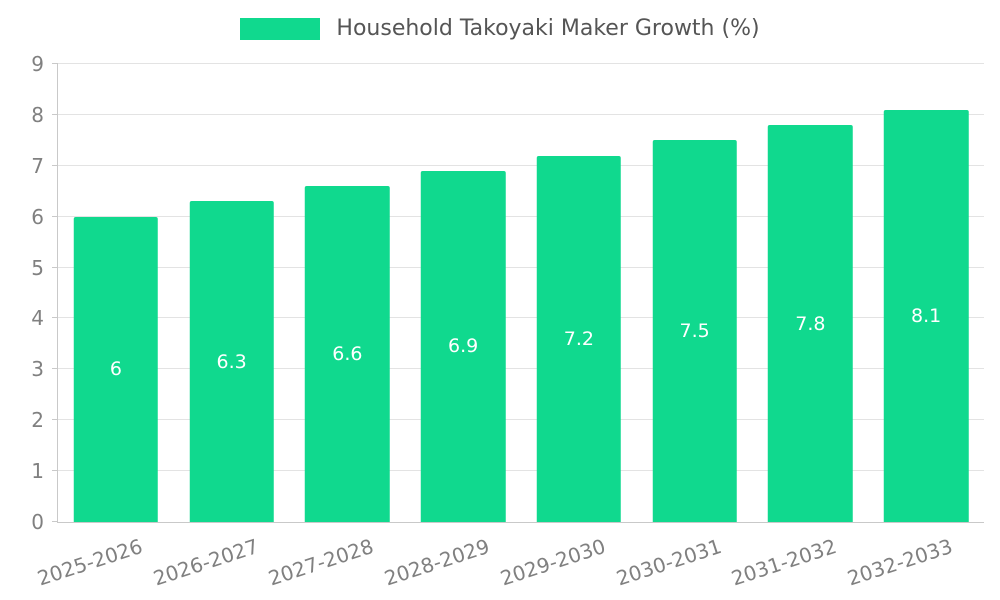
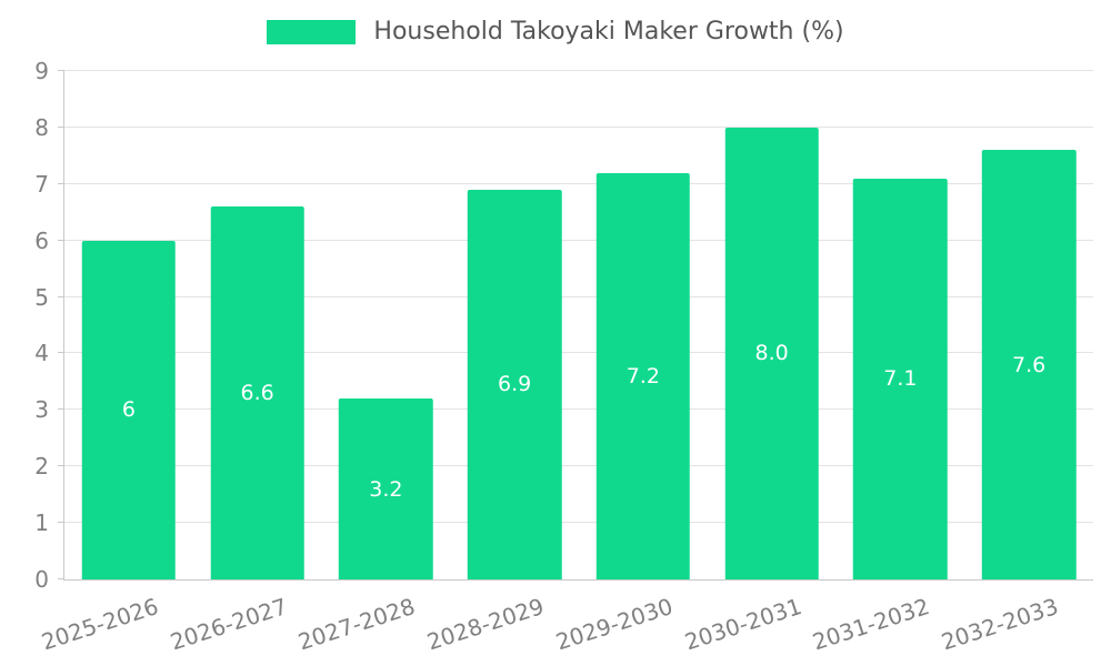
2026-2027: 6.3 -> 6.6
2027-2028: 6.6 -> 3.2
2030-2031: 7.5 -> 8.0
2031-2032: 7.8 -> 7.1
2032-2033: 8.1 -> 7.6
